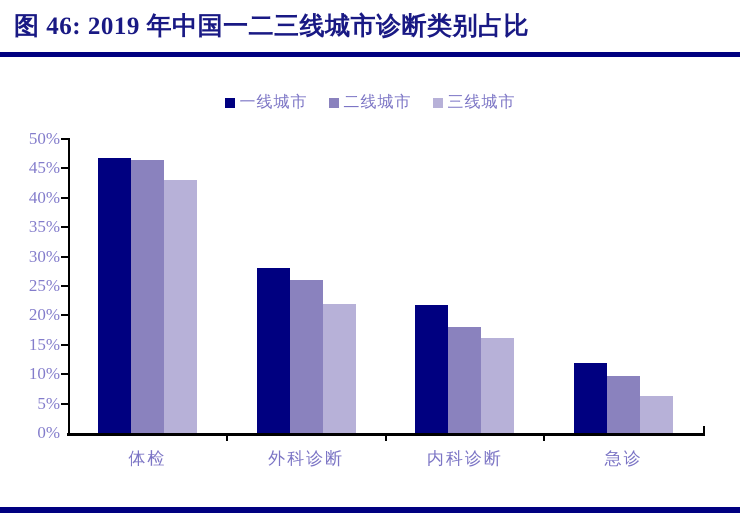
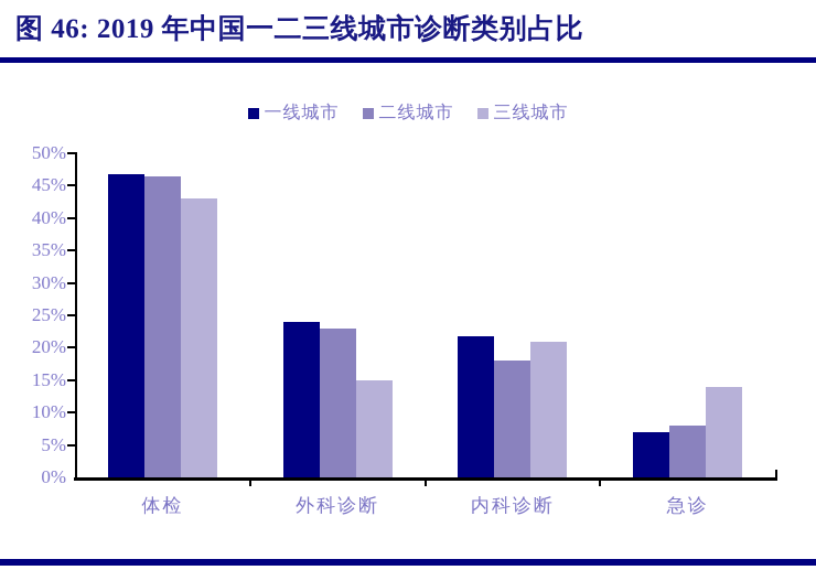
一线城市/外科诊断: 28% -> 24%
二线城市/外科诊断: 26% -> 23%
三线城市/外科诊断: 22% -> 15%
三线城市/内科诊断: 16% -> 21%
一线城市/急诊: 12% -> 7%
二线城市/急诊: 10% -> 8%
三线城市/急诊: 6% -> 14%
